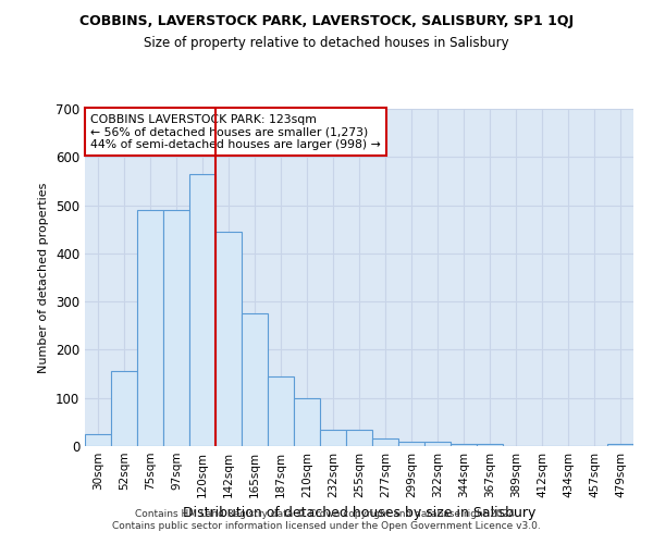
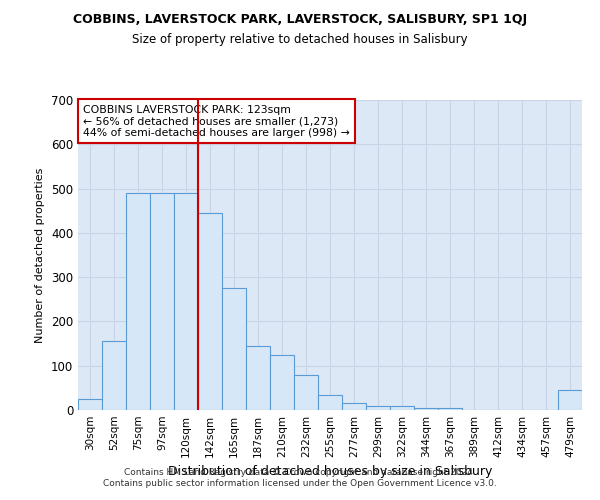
120sqm: 565 -> 490
210sqm: 100 -> 125
232sqm: 35 -> 80
479sqm: 5 -> 45
